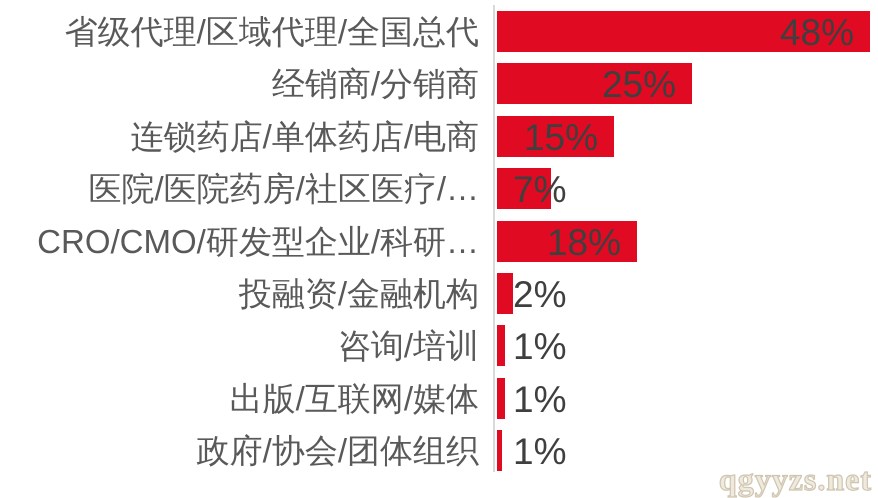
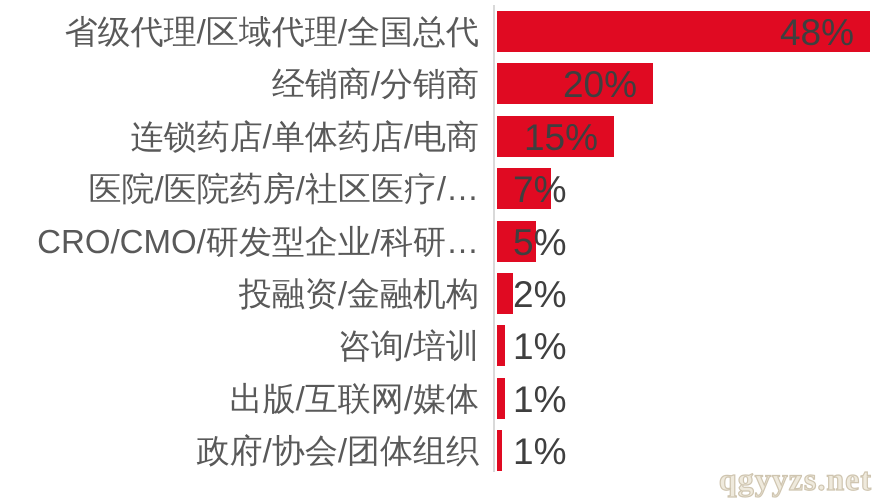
经销商/分销商: 25% -> 20%
CRO/CMO/研发型企业/科研…: 18% -> 5%
